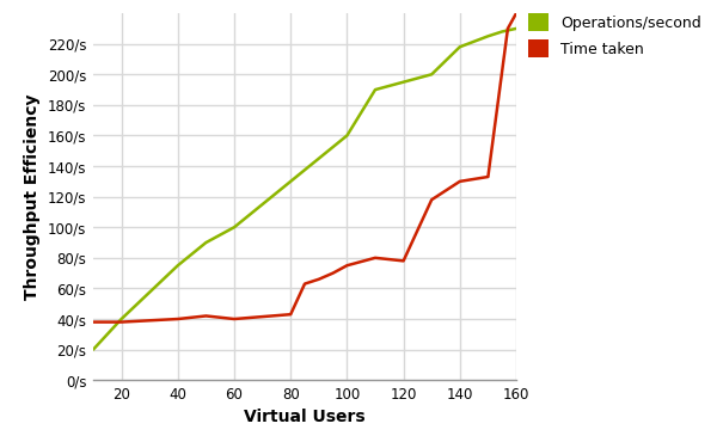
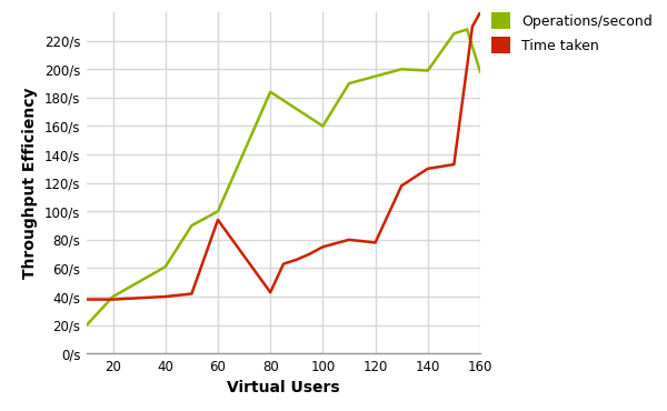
Operations/second/40: 75/s -> 61/s
Time taken/60: 40/s -> 94/s
Operations/second/80: 130/s -> 184/s
Operations/second/140: 218/s -> 199/s
Operations/second/160: 230/s -> 198/s
